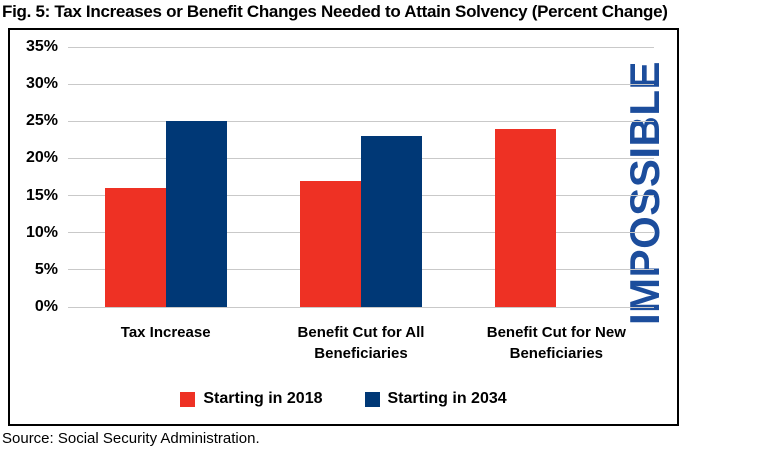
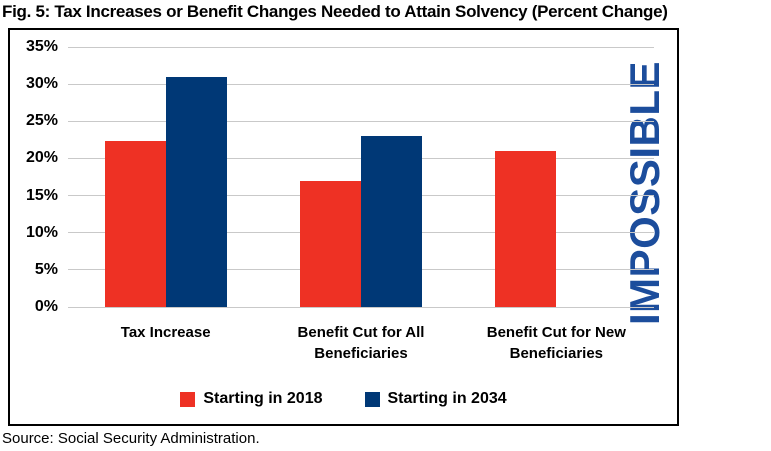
Starting in 2018/Tax Increase: 16% -> 22%
Starting in 2034/Tax Increase: 25% -> 31%
Starting in 2018/Benefit Cut for New Beneficiaries: 24% -> 21%
